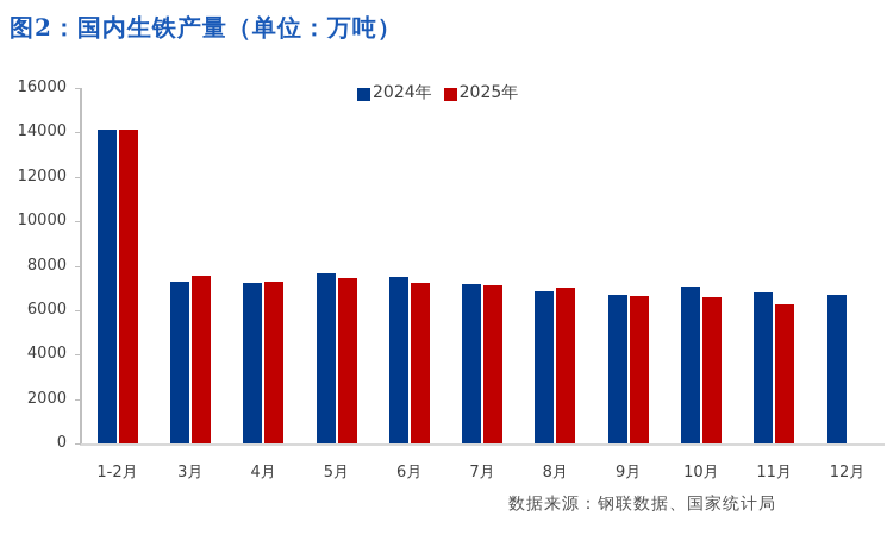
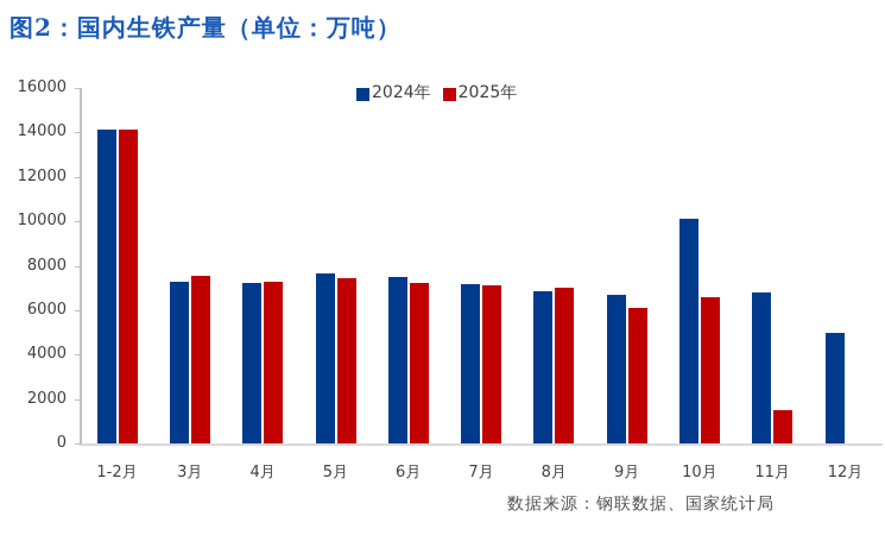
2025年/9月: 6600 -> 6100
2024年/10月: 7100 -> 10100
2025年/11月: 6300 -> 1500
2024年/12月: 6700 -> 5000
